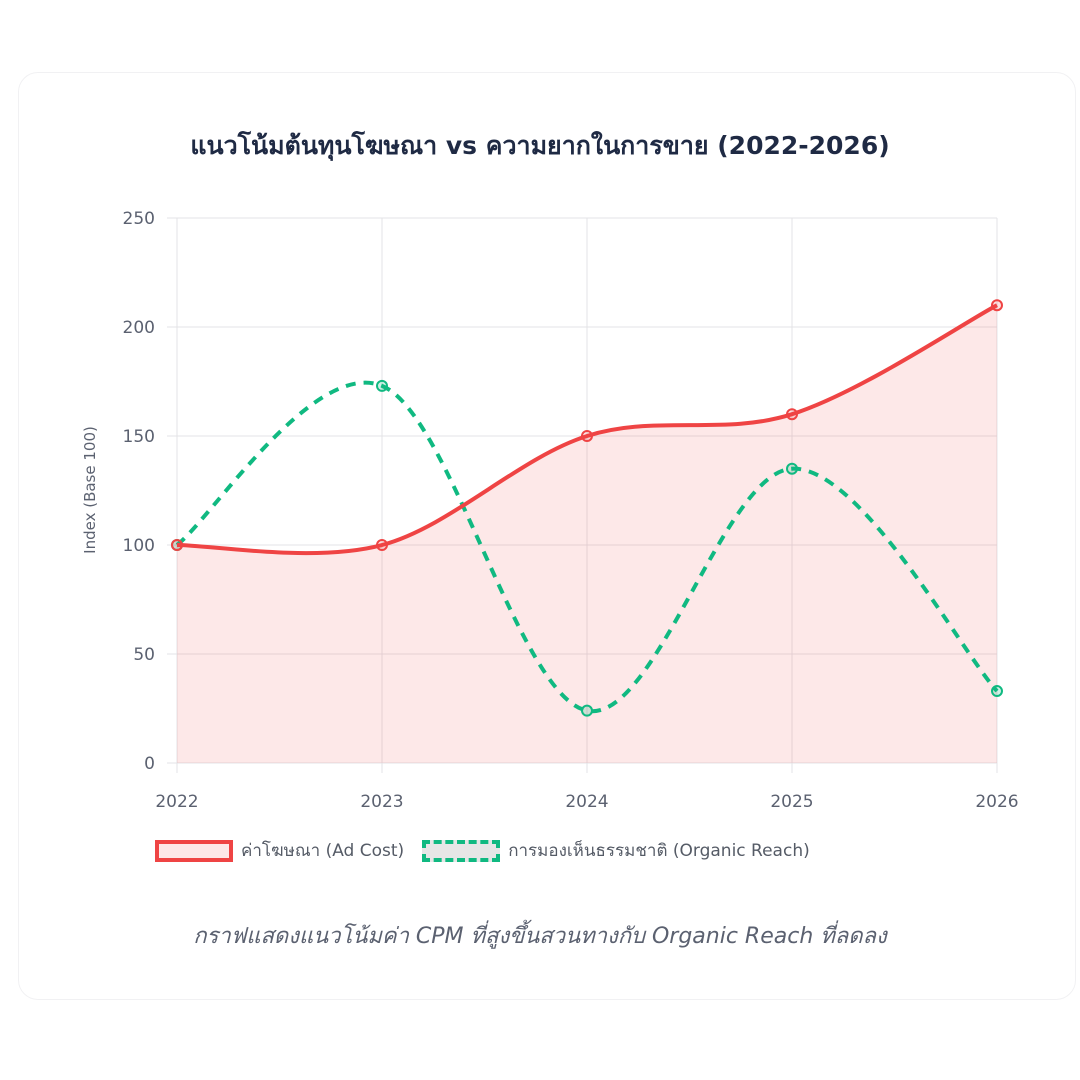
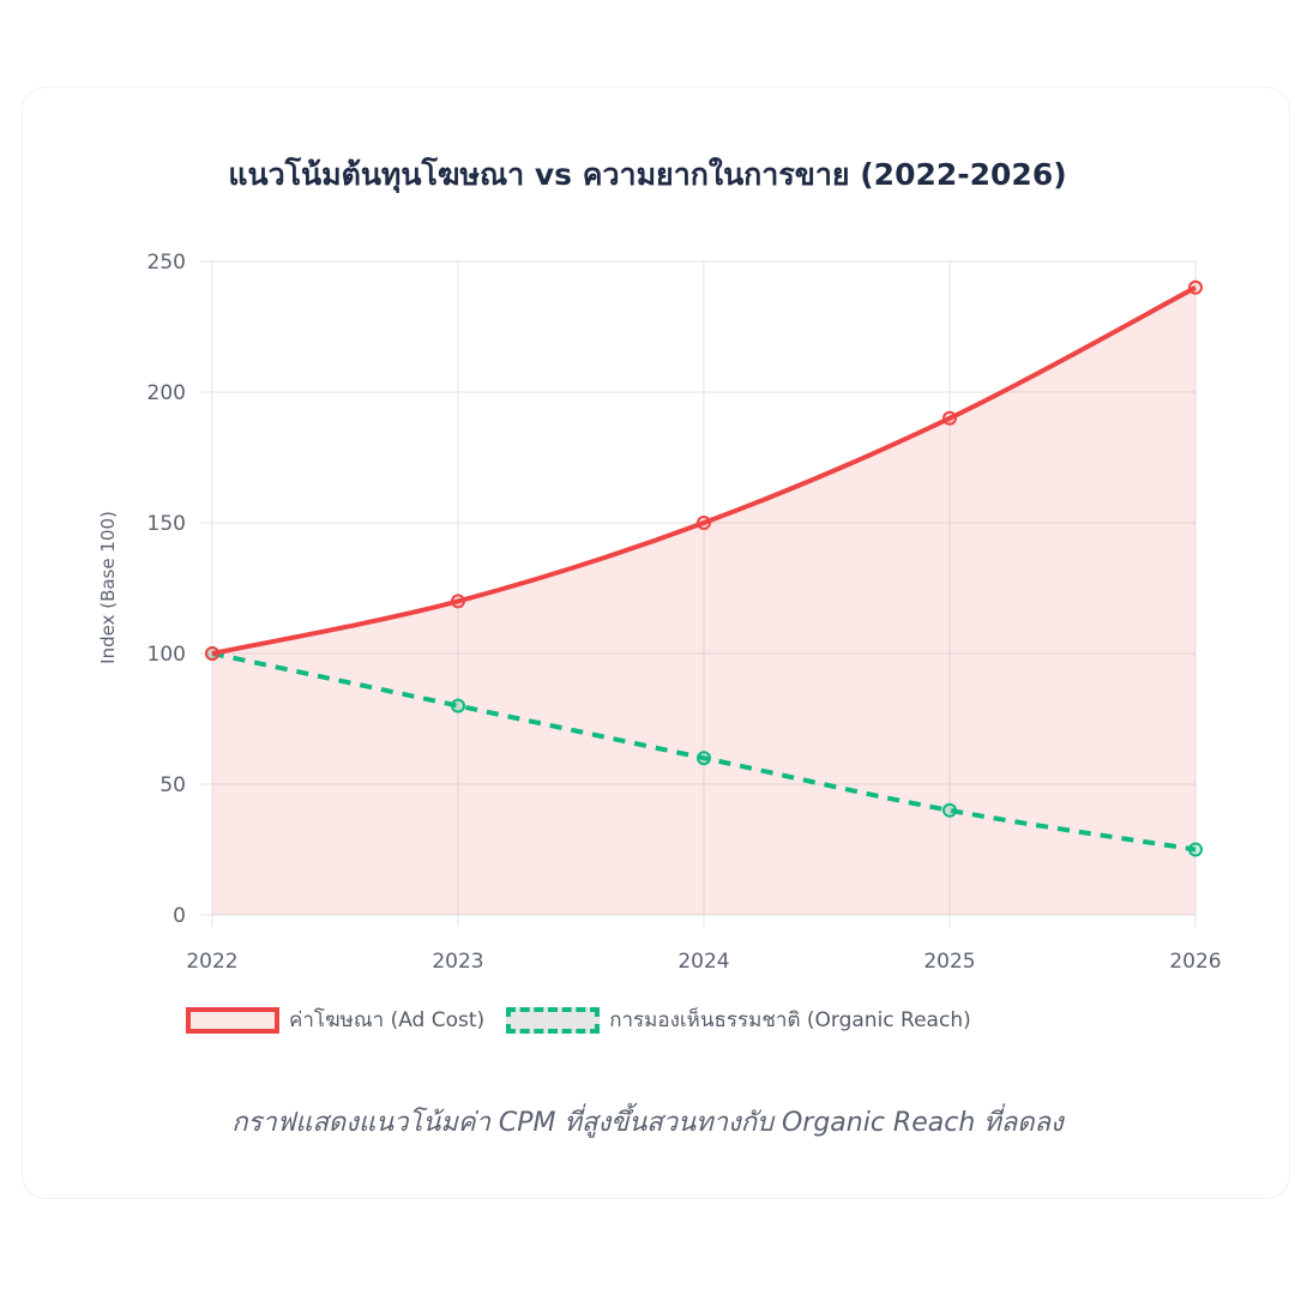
ค่าโฆษณา (Ad Cost)/2023: 100 -> 120
การมองเห็นธรรมชาติ (Organic Reach)/2023: 173 -> 80
การมองเห็นธรรมชาติ (Organic Reach)/2024: 24 -> 60
ค่าโฆษณา (Ad Cost)/2025: 160 -> 190
การมองเห็นธรรมชาติ (Organic Reach)/2025: 135 -> 40
ค่าโฆษณา (Ad Cost)/2026: 210 -> 240
การมองเห็นธรรมชาติ (Organic Reach)/2026: 33 -> 25
